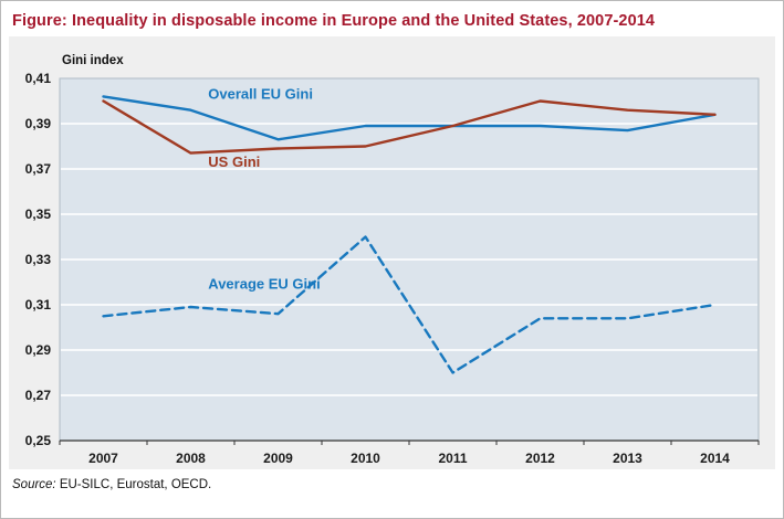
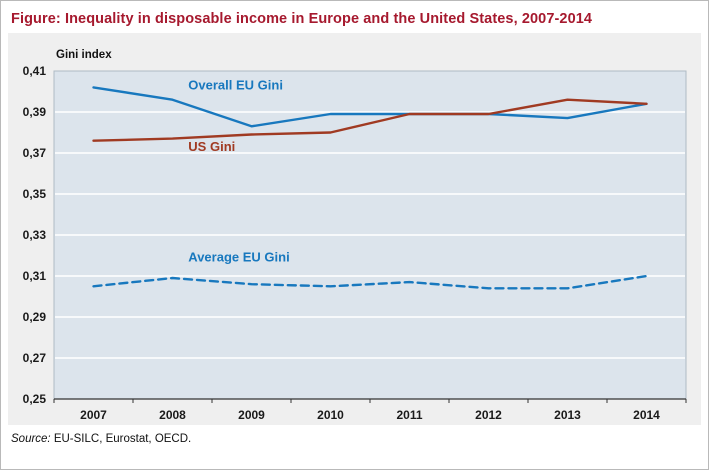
US Gini/2007: 0,40 -> 0,38
Average EU Gini/2010: 0,34 -> 0,30
Average EU Gini/2011: 0,28 -> 0,31
US Gini/2012: 0,40 -> 0,39
